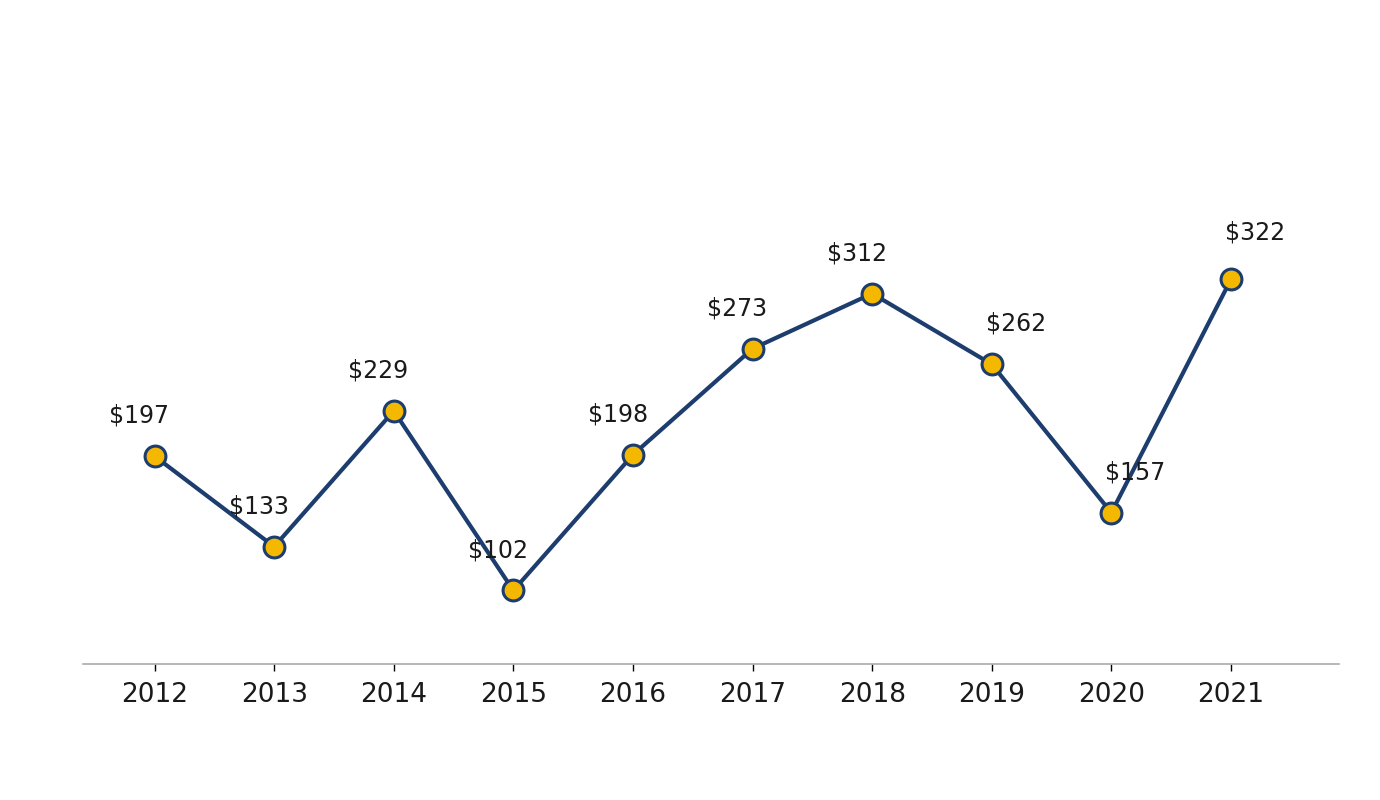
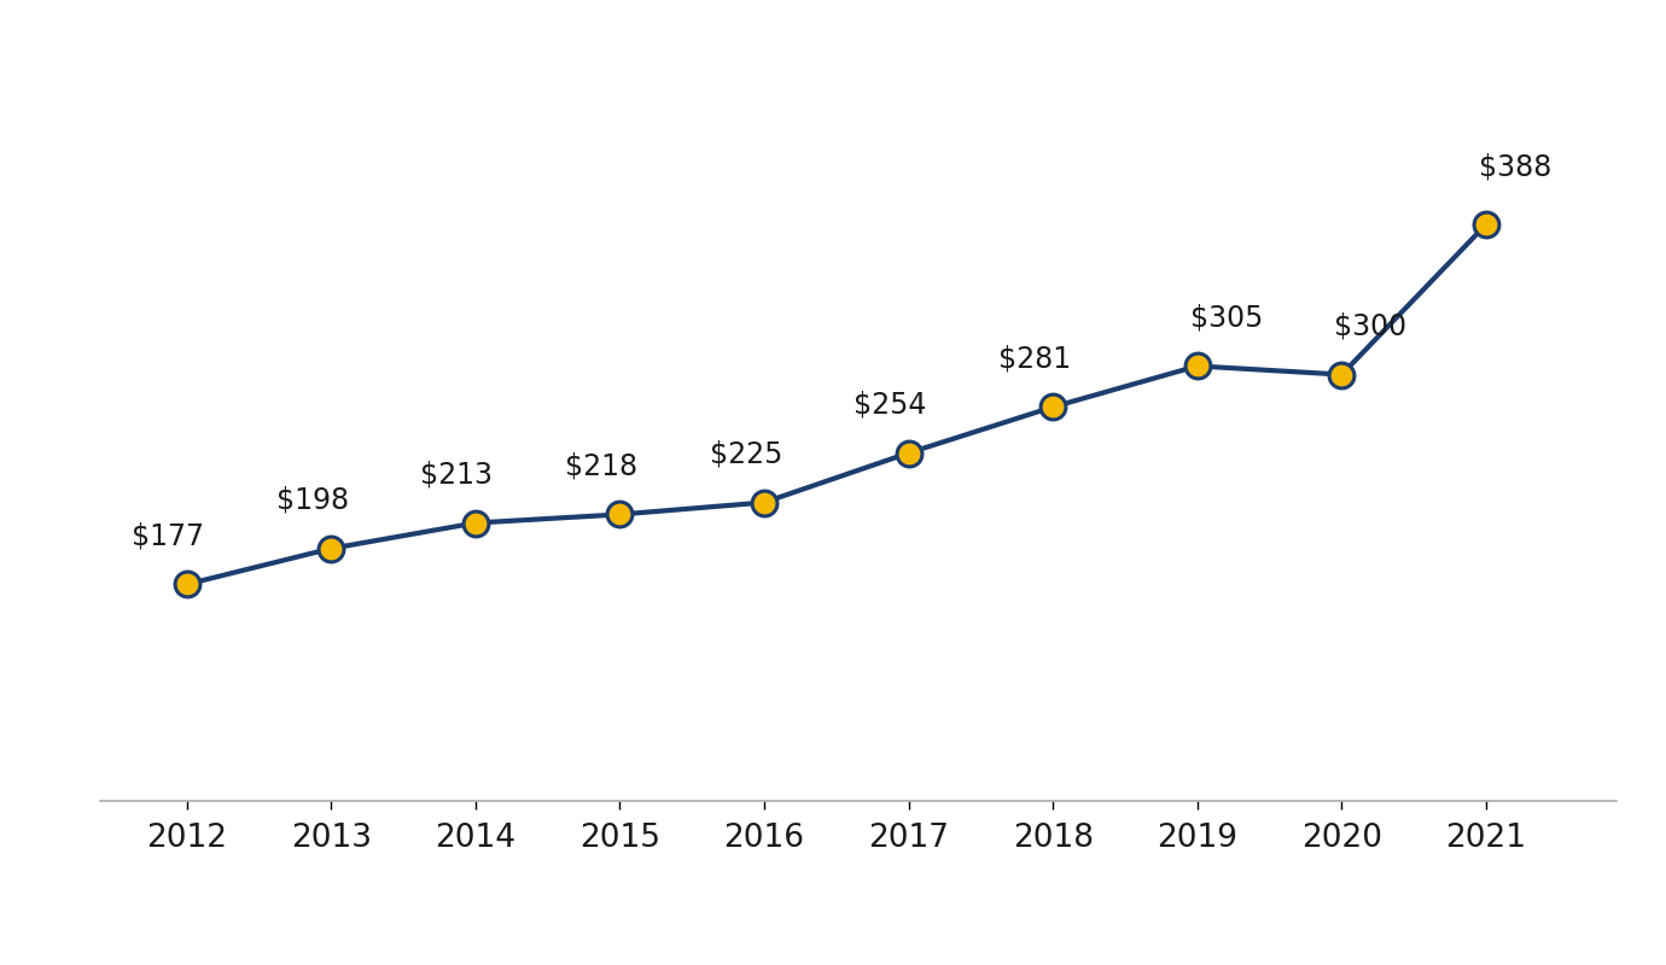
2012: $197 -> $177
2013: $133 -> $198
2014: $229 -> $213
2015: $102 -> $218
2016: $198 -> $225
2017: $273 -> $254
2018: $312 -> $281
2019: $262 -> $305
2020: $157 -> $300
2021: $322 -> $388
